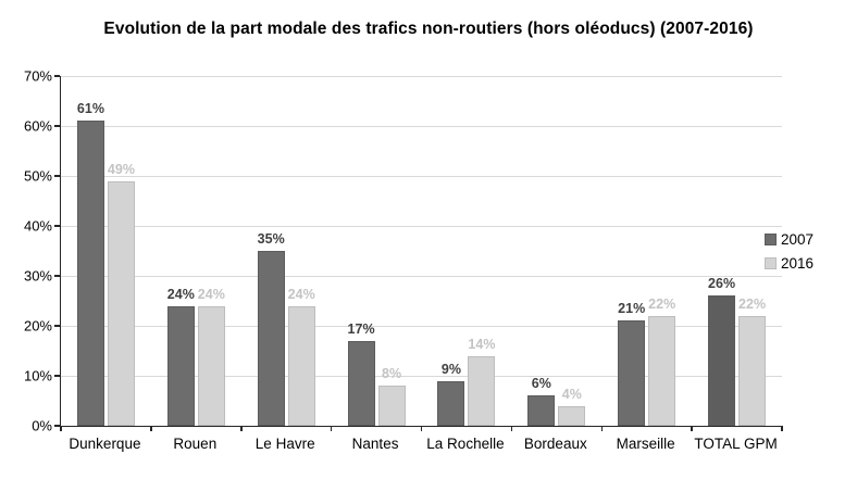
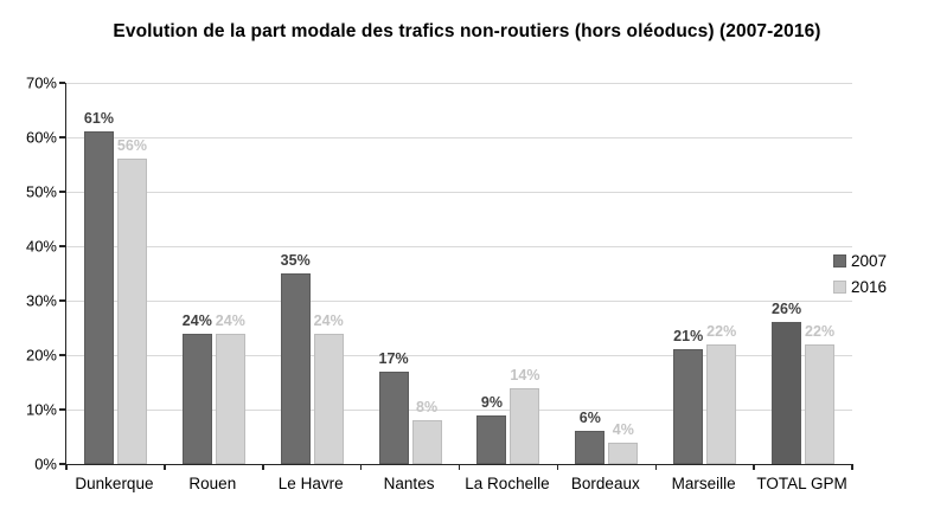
2016/Dunkerque: 49% -> 56%
